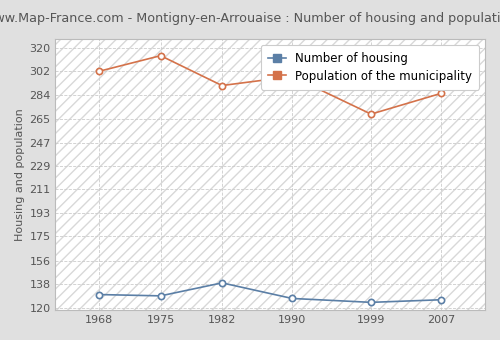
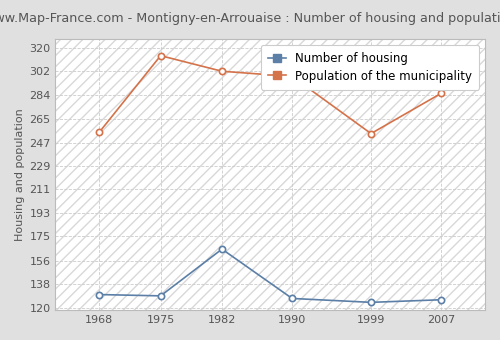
Population of the municipality/1968: 302 -> 255
Number of housing/1982: 139 -> 165
Population of the municipality/1982: 291 -> 302
Population of the municipality/1999: 269 -> 254
